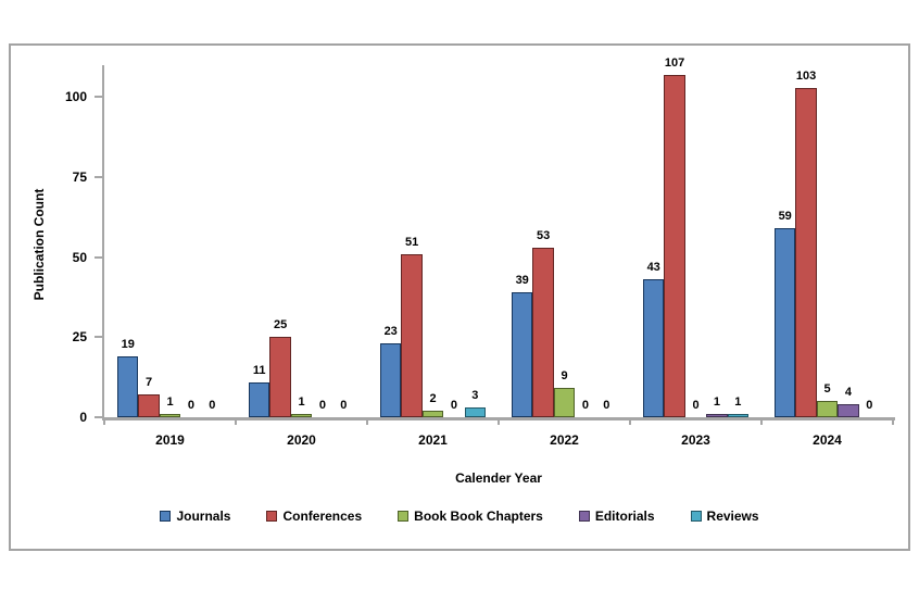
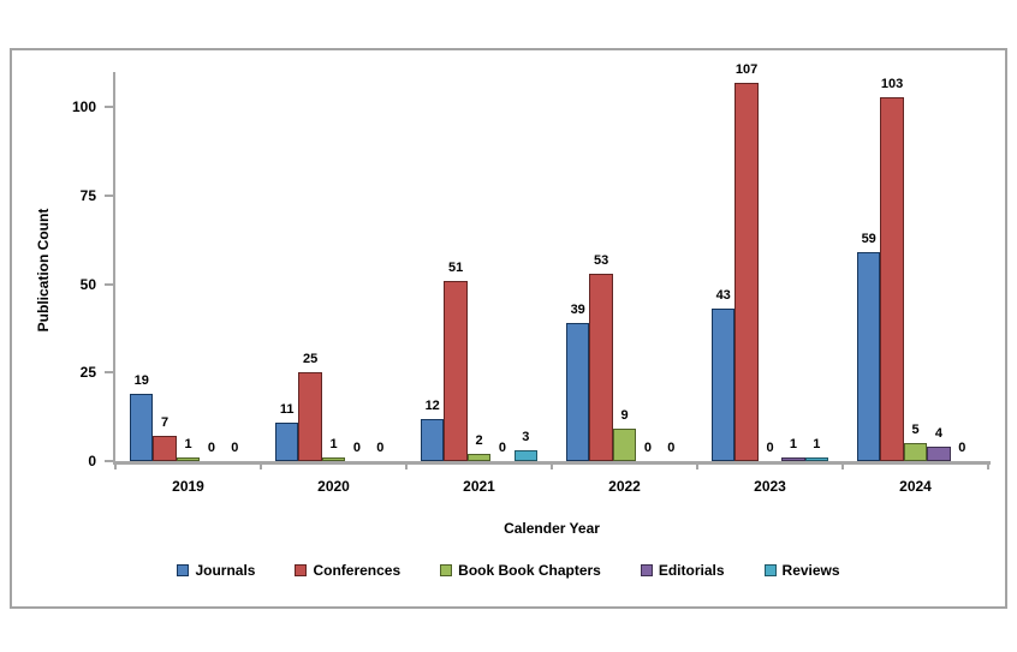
Journals/2021: 23 -> 12
